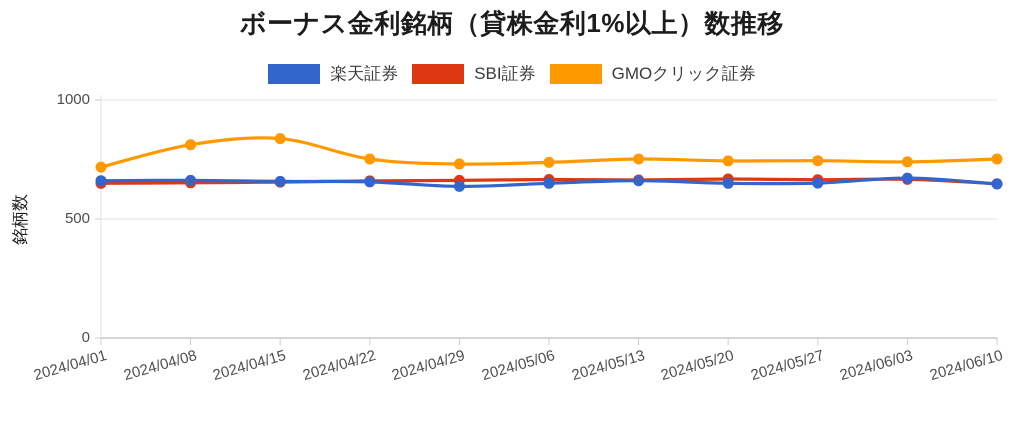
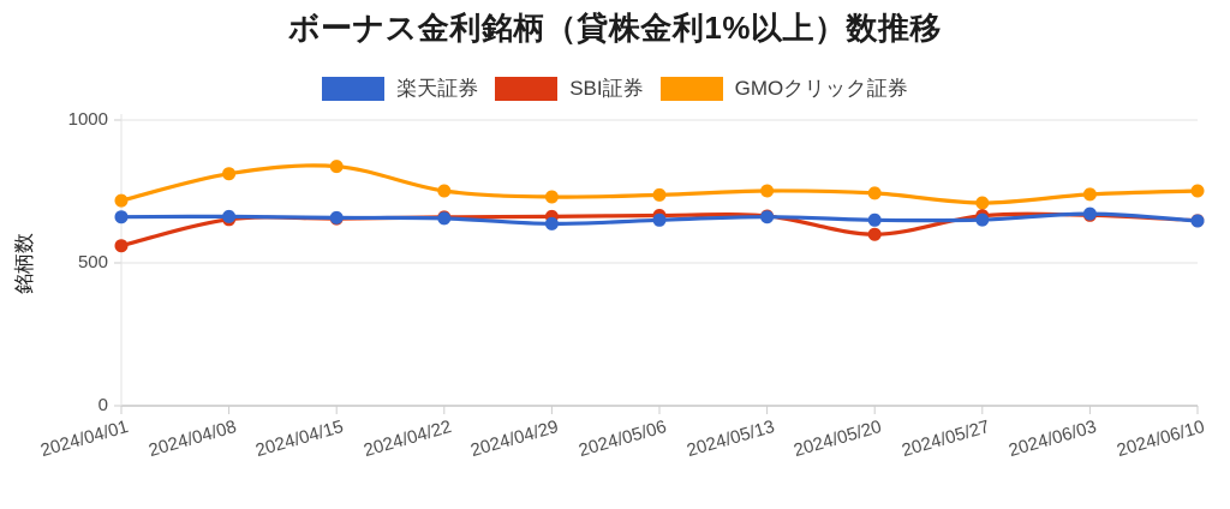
SBI証券/2024/04/01: 650 -> 560
SBI証券/2024/05/20: 670 -> 600
GMOクリック証券/2024/05/27: 740 -> 710
